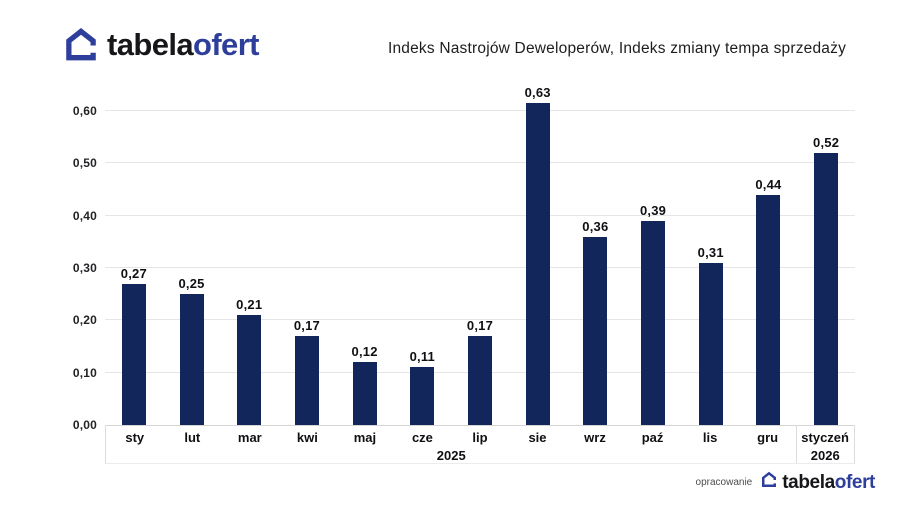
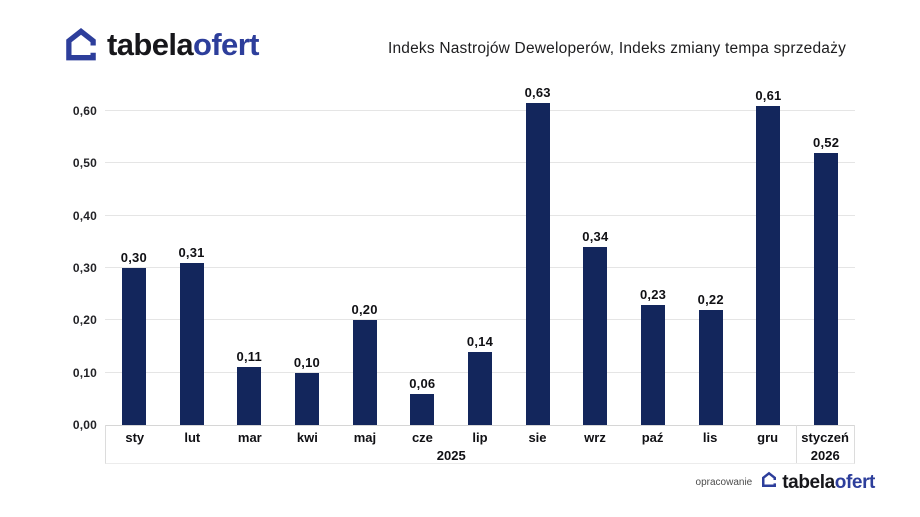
sty: 0,27 -> 0,30
lut: 0,25 -> 0,31
mar: 0,21 -> 0,11
kwi: 0,17 -> 0,10
maj: 0,12 -> 0,20
cze: 0,11 -> 0,06
lip: 0,17 -> 0,14
wrz: 0,36 -> 0,34
paź: 0,39 -> 0,23
lis: 0,31 -> 0,22
gru: 0,44 -> 0,61
